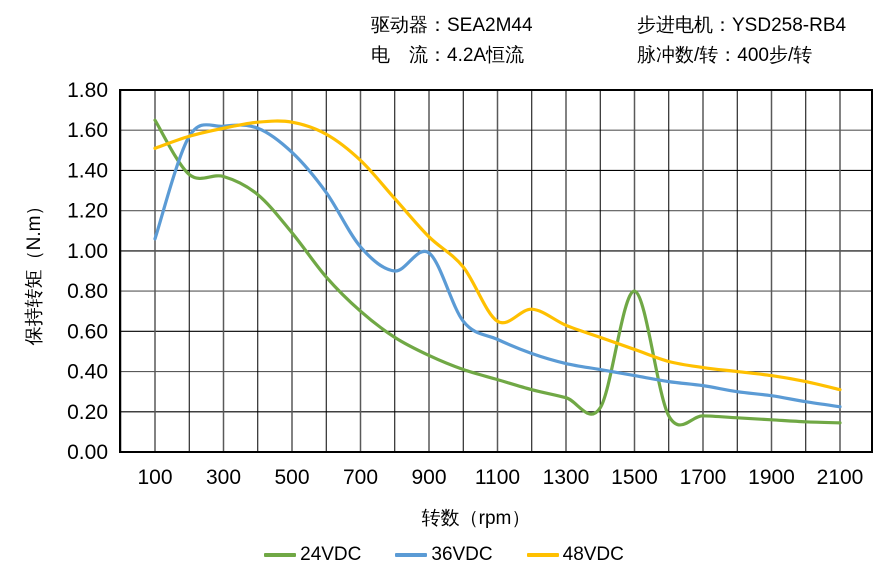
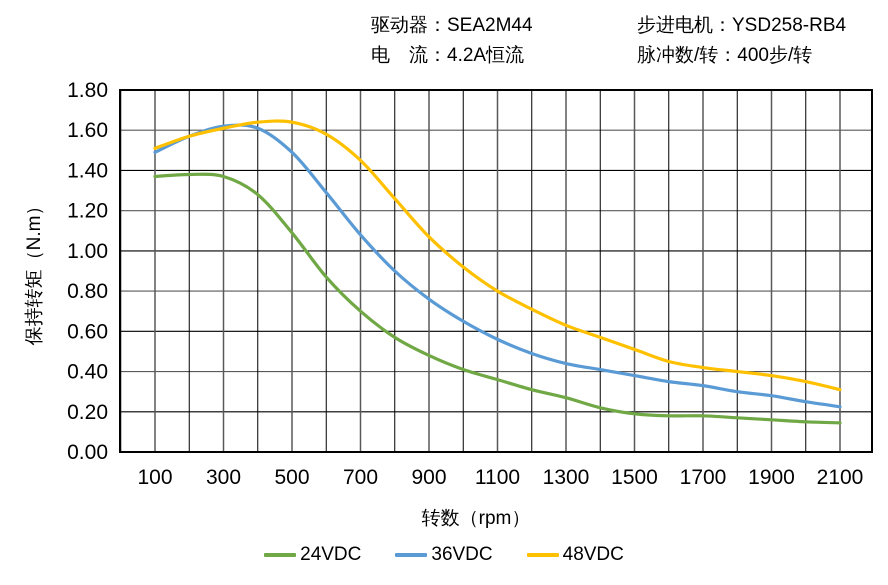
24VDC/100: 1.65 -> 1.37
36VDC/100: 1.06 -> 1.49
36VDC/700: 1.02 -> 1.08
36VDC/900: 0.99 -> 0.76
48VDC/1100: 0.65 -> 0.80
24VDC/1500: 0.80 -> 0.19
